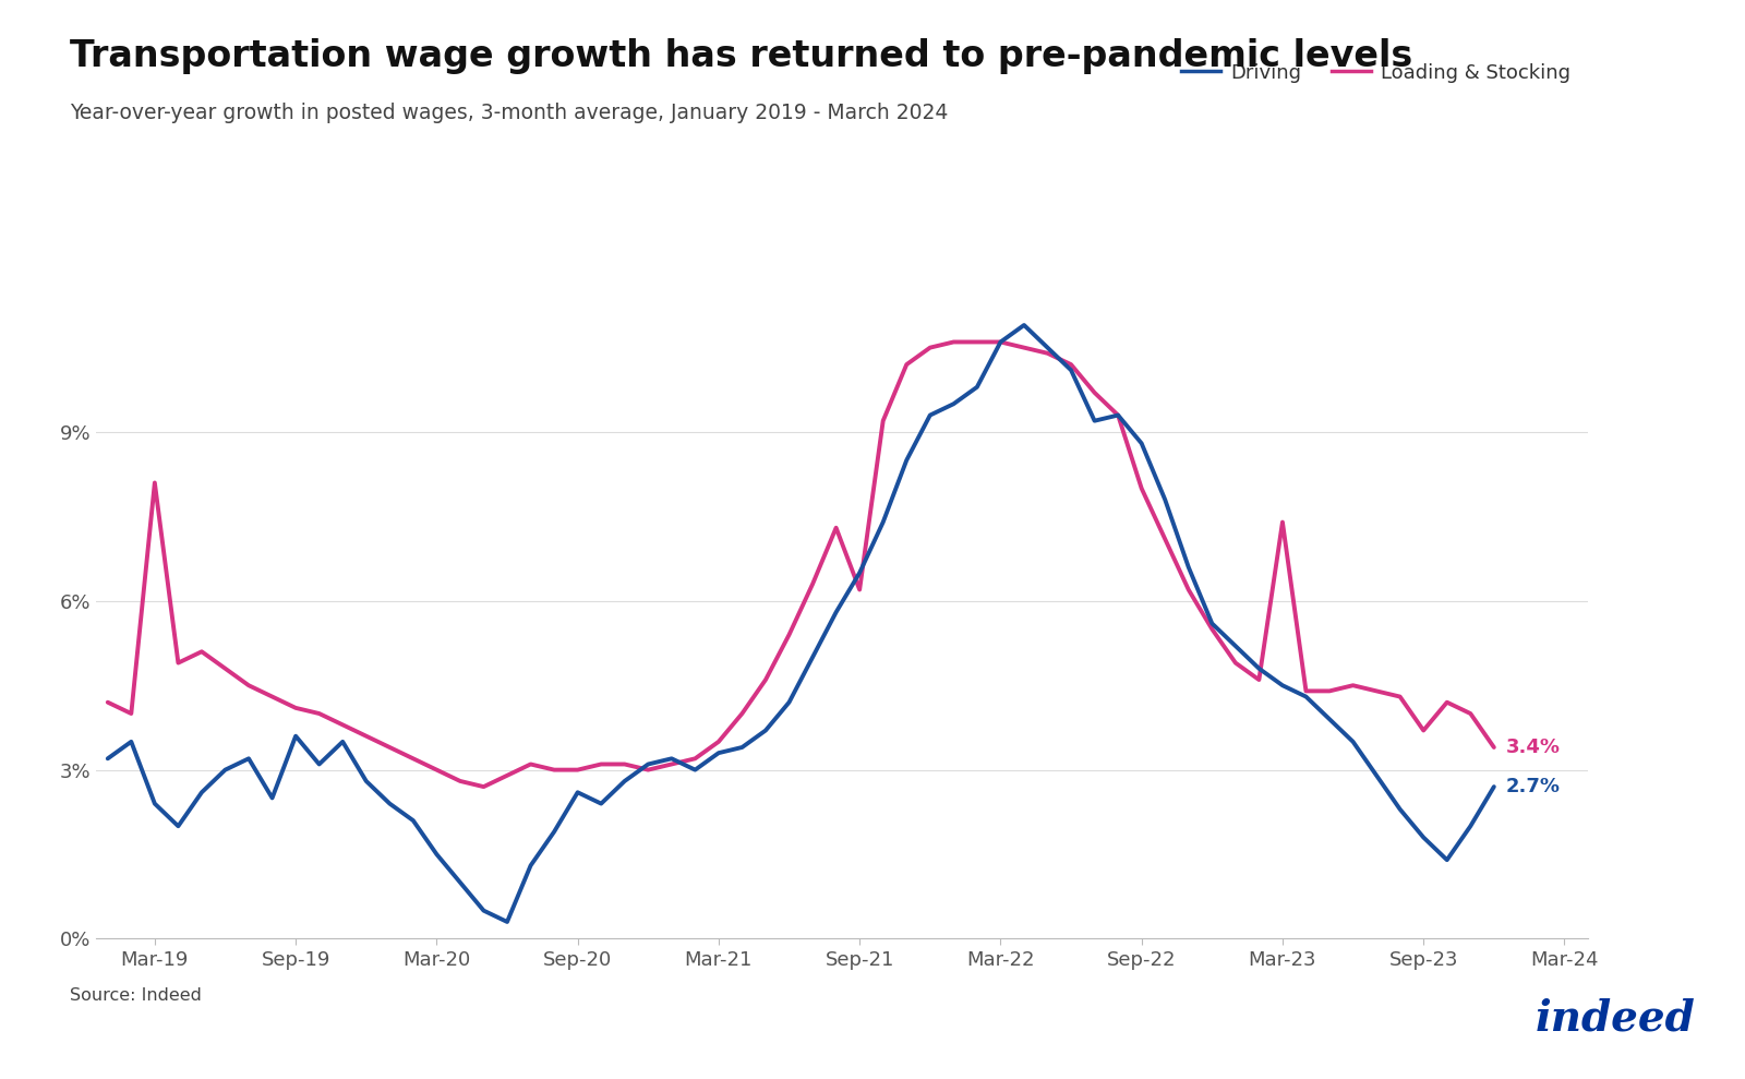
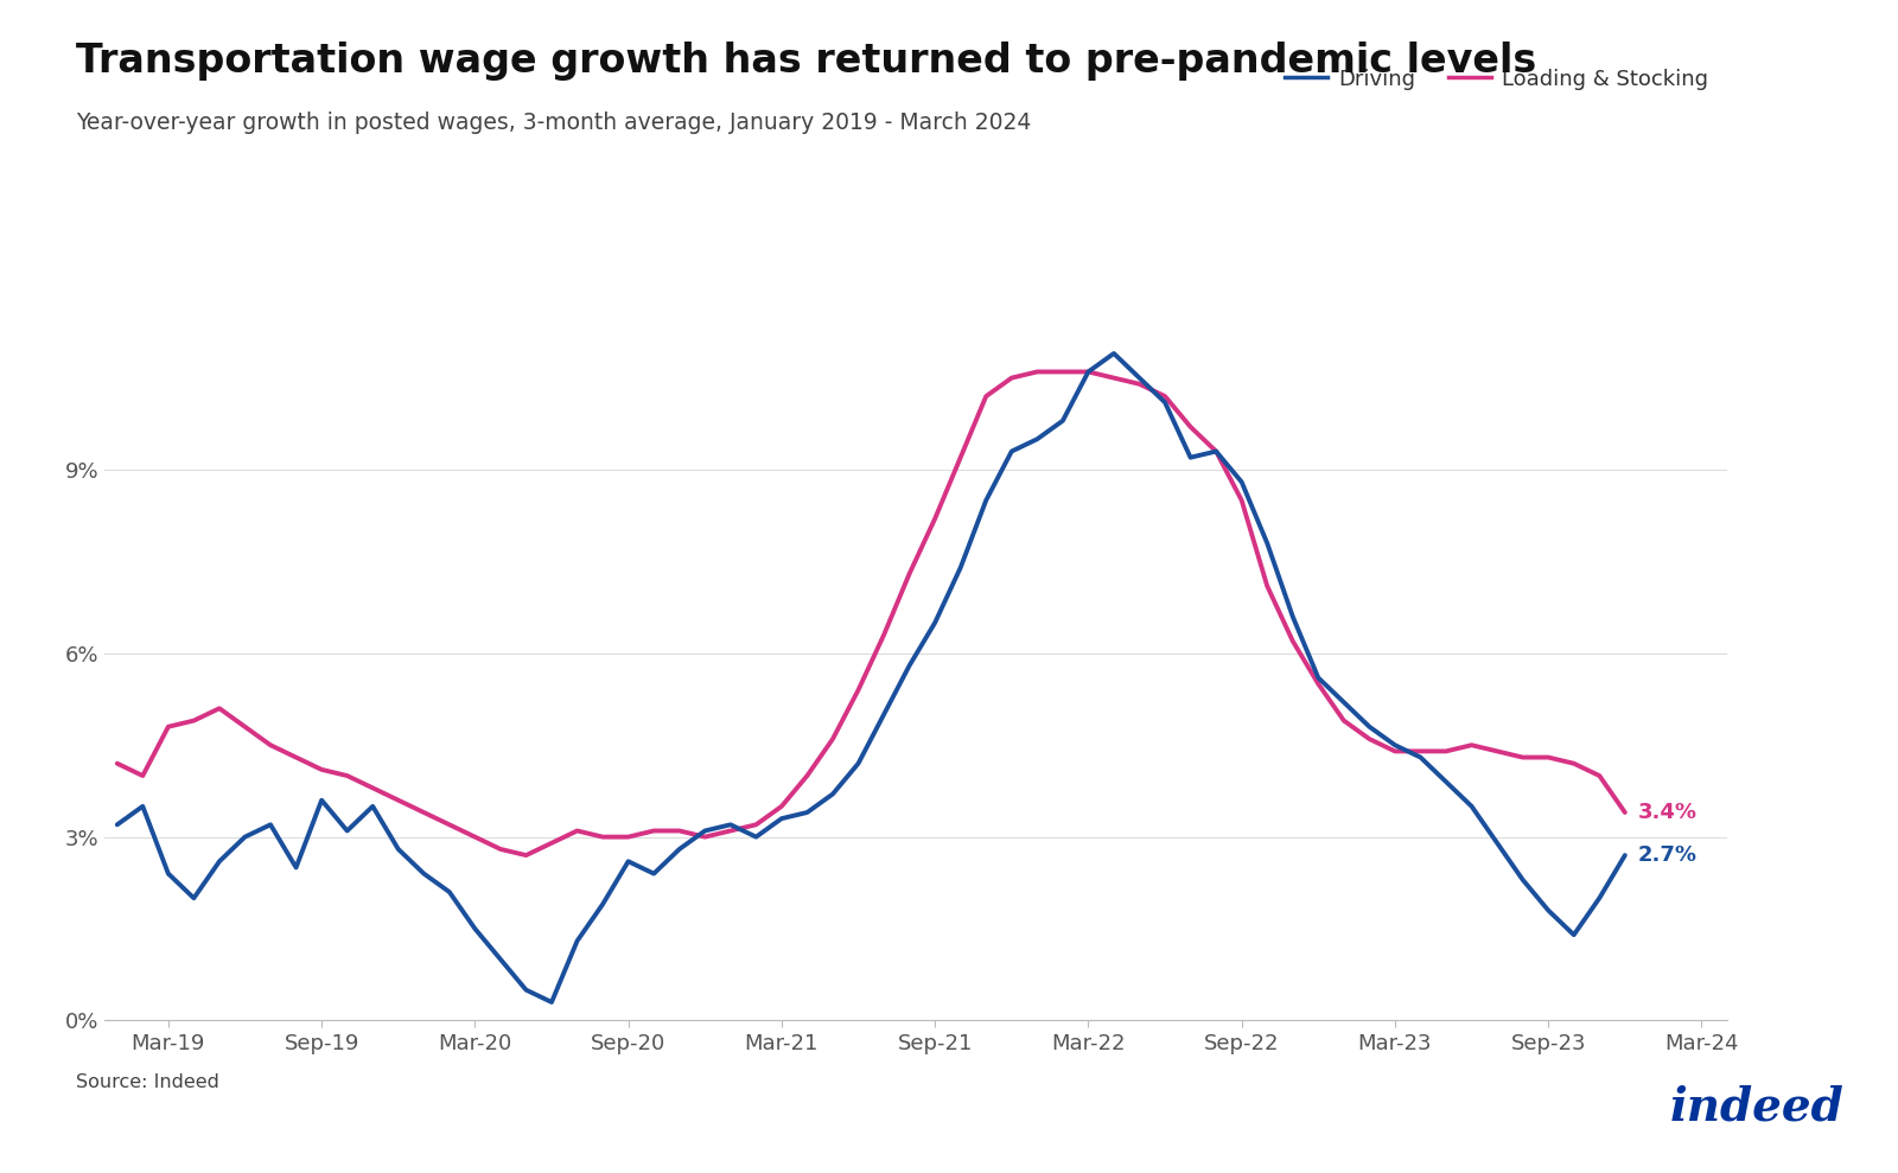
Loading & Stocking/Mar-19: 8.1% -> 4.8%
Loading & Stocking/Sep-21: 6.2% -> 8.2%
Loading & Stocking/Sep-22: 8.0% -> 8.5%
Loading & Stocking/Mar-23: 7.4% -> 4.4%
Loading & Stocking/Sep-23: 3.7% -> 4.3%
